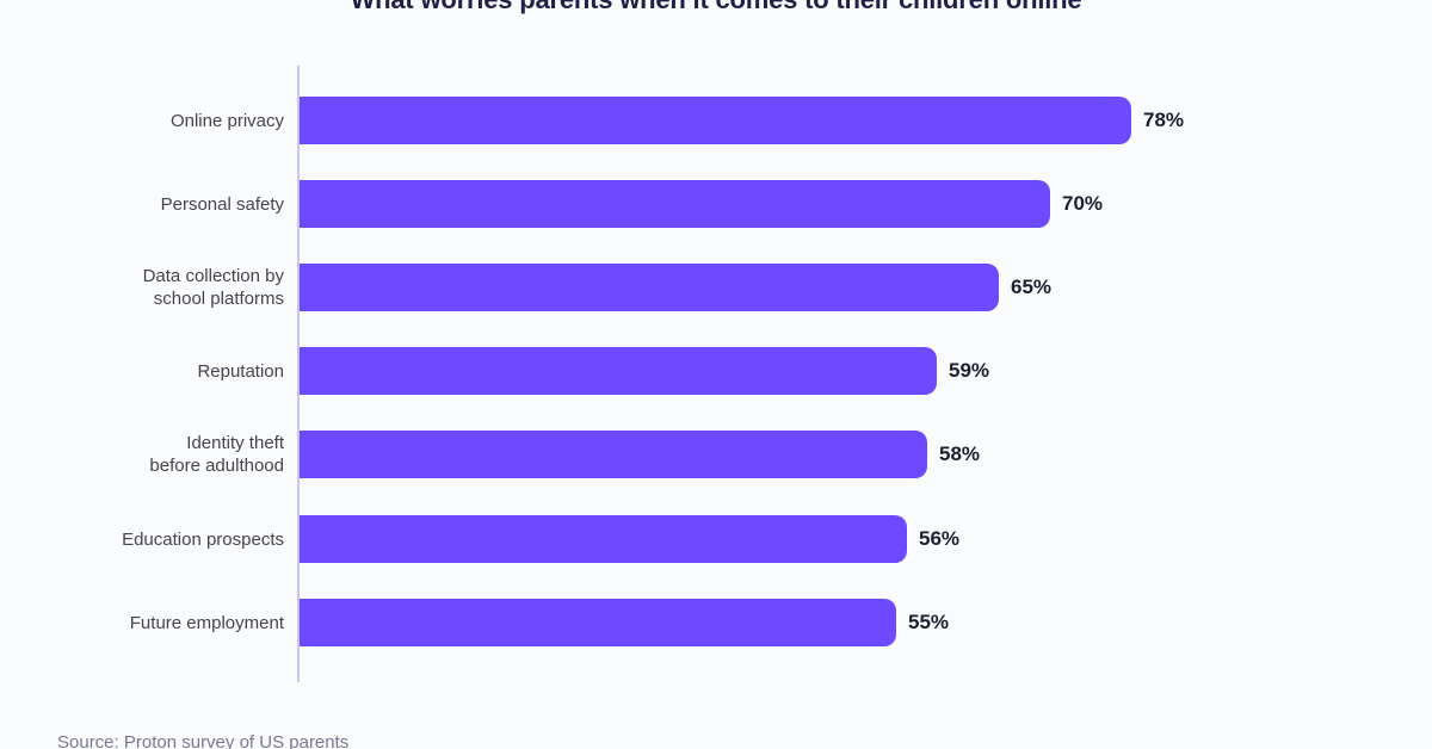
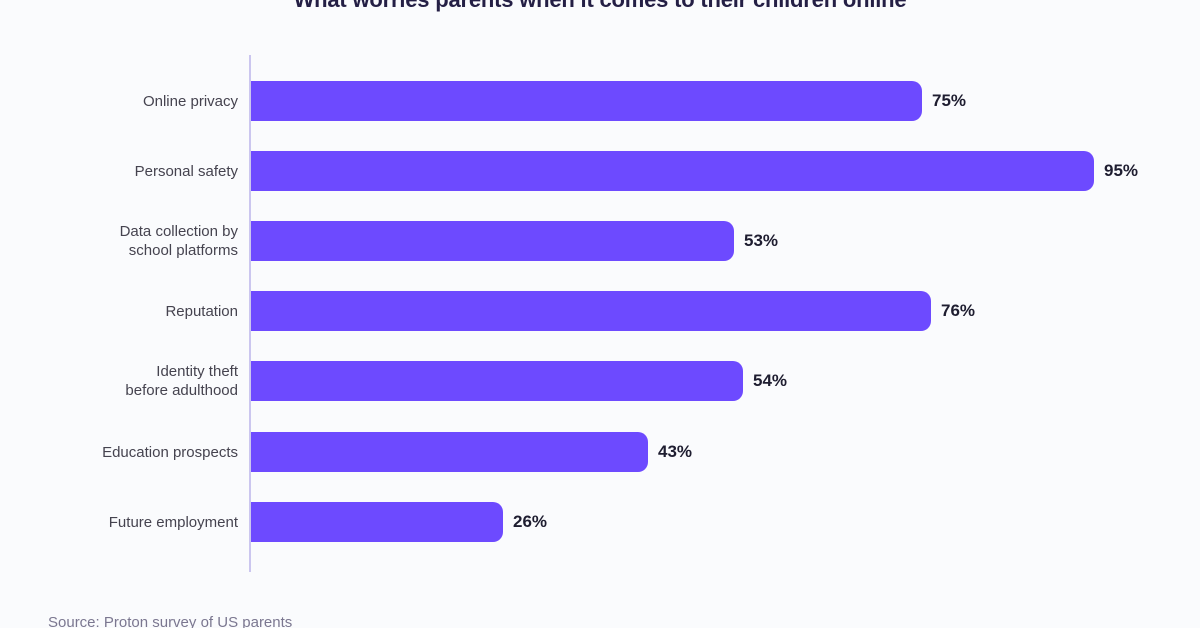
Online privacy: 78% -> 75%
Personal safety: 70% -> 95%
Data collection by school platforms: 65% -> 53%
Reputation: 59% -> 76%
Identity theft before adulthood: 58% -> 54%
Education prospects: 56% -> 43%
Future employment: 55% -> 26%
